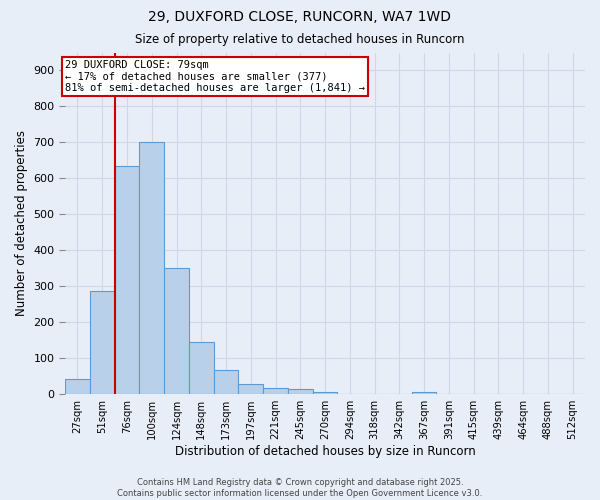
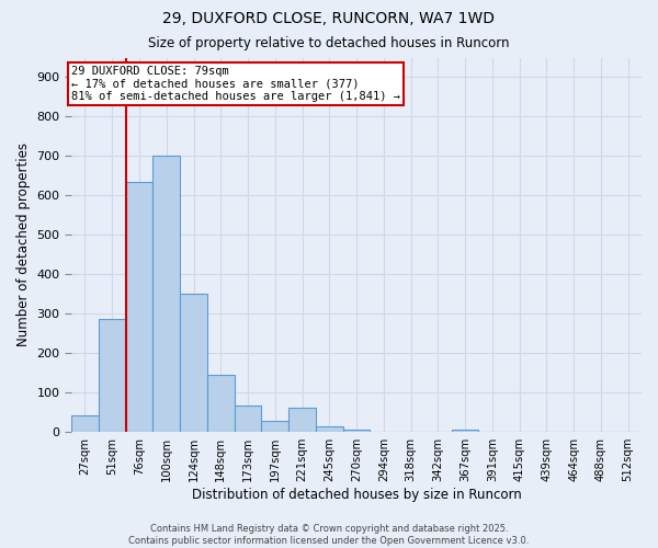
221sqm: 15 -> 60
